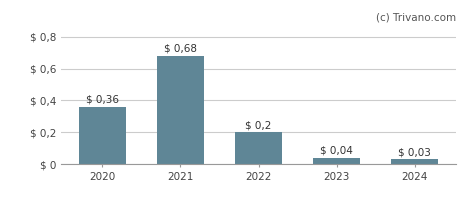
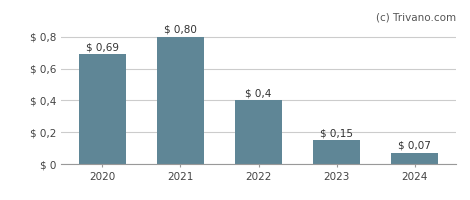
2020: 0,36 -> 0,69
2021: 0,68 -> 0,80
2022: 0,2 -> 0,4
2023: 0,04 -> 0,15
2024: 0,03 -> 0,07
